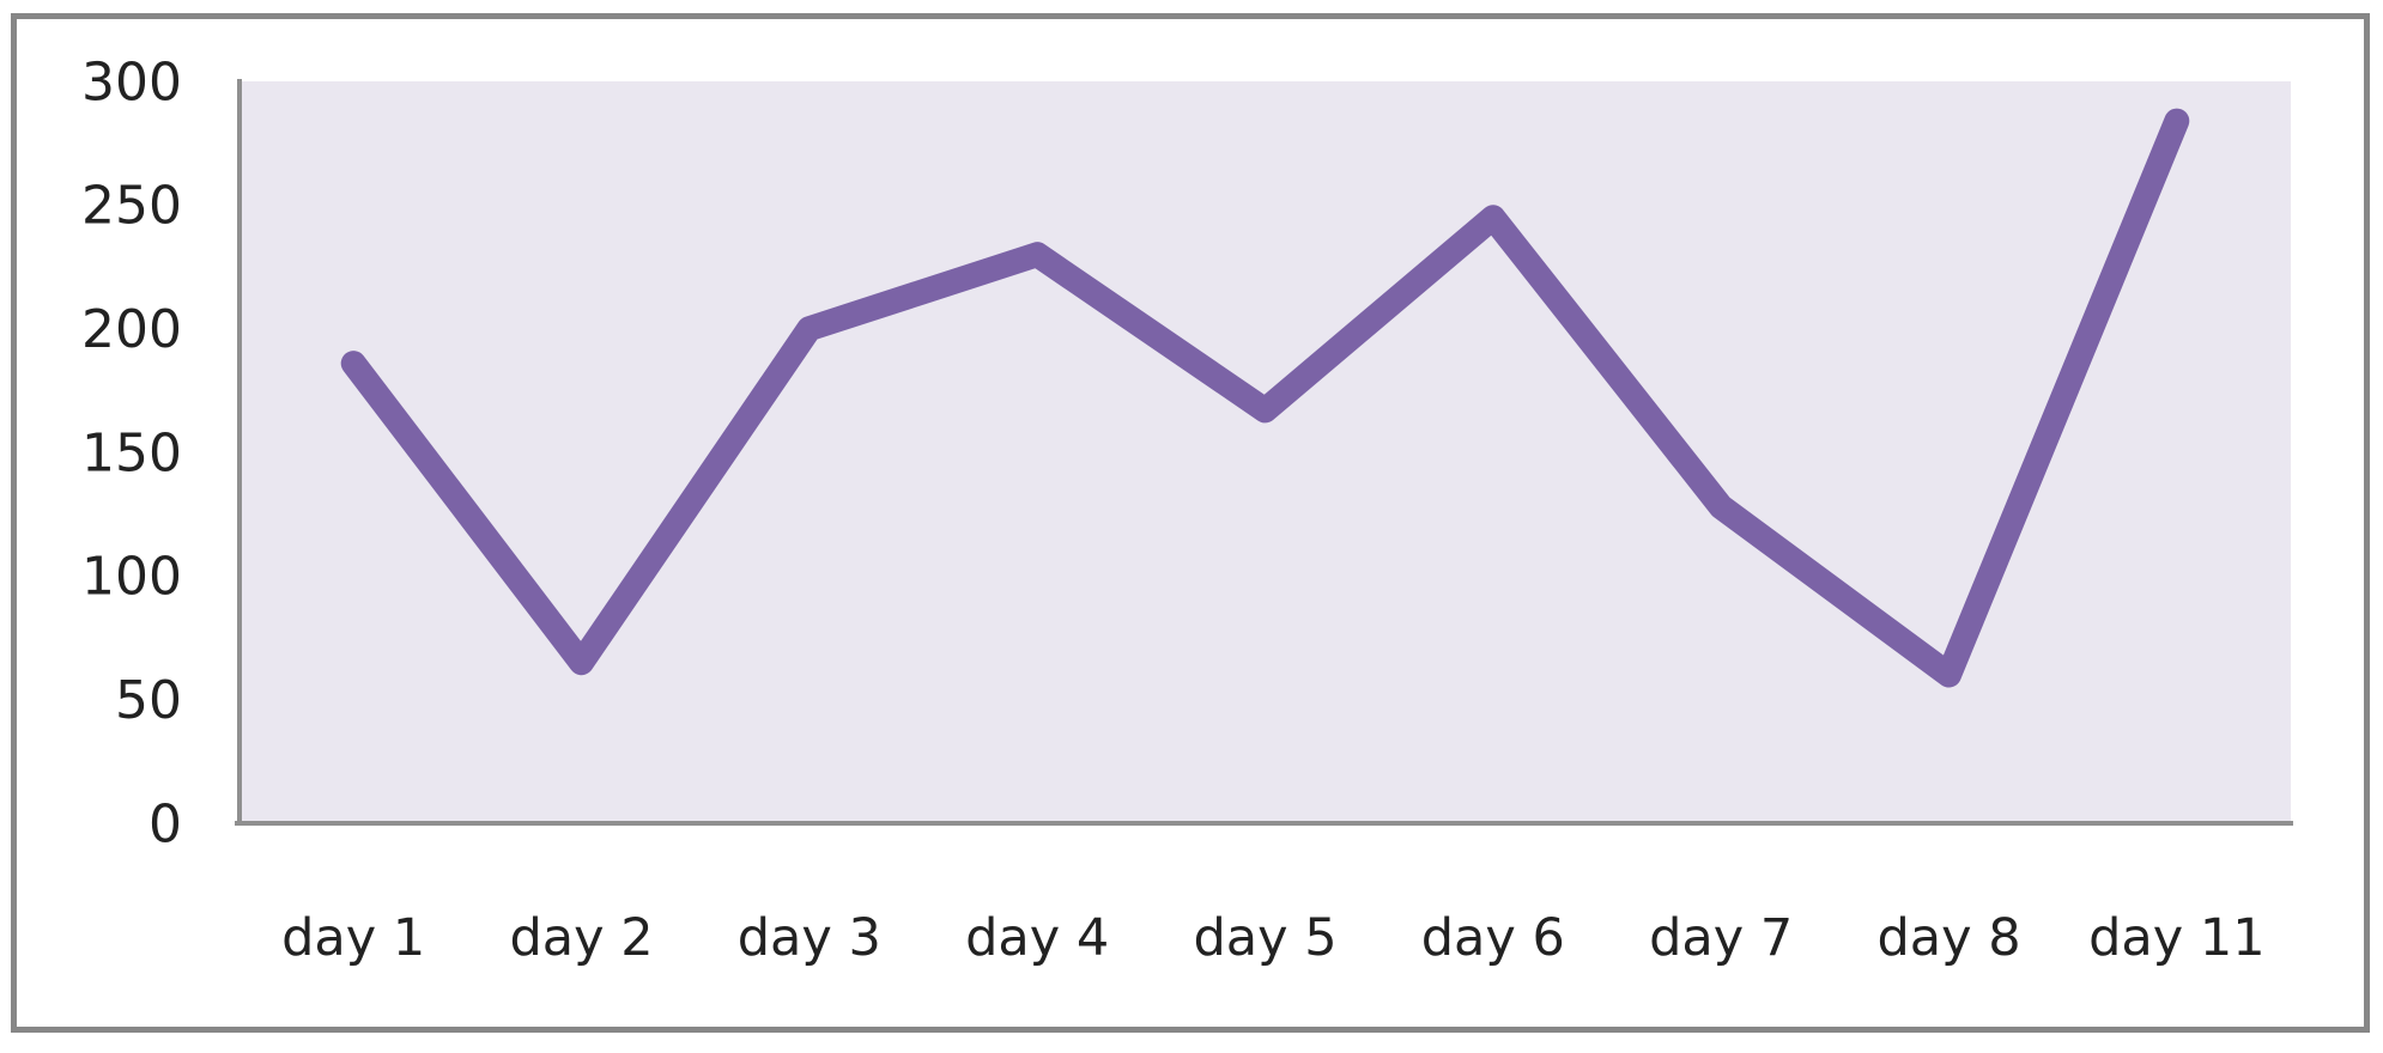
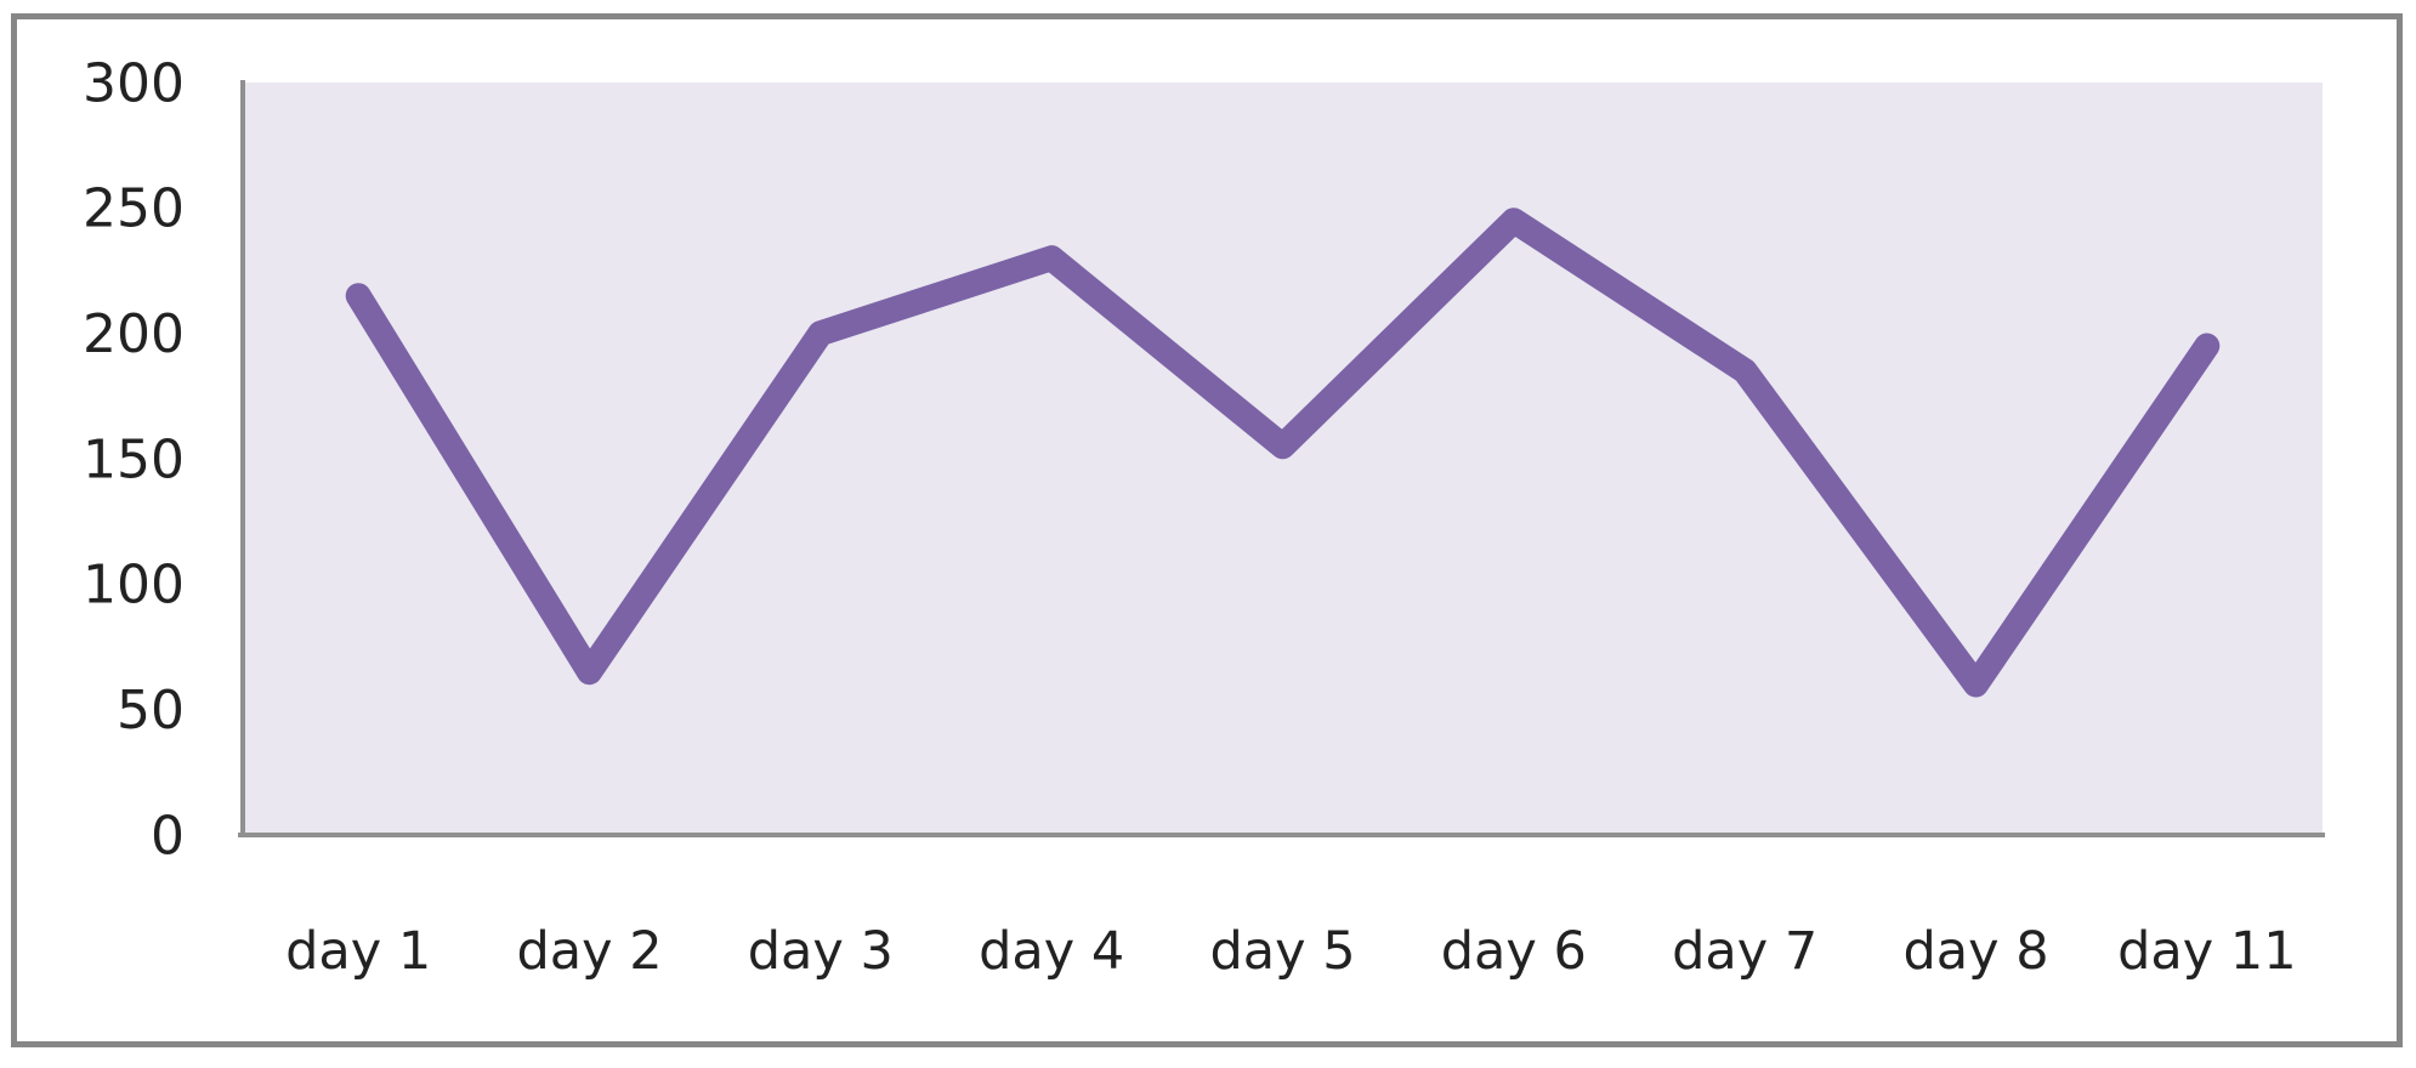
day 1: 186 -> 215
day 5: 167 -> 155
day 7: 128 -> 185
day 11: 284 -> 195
